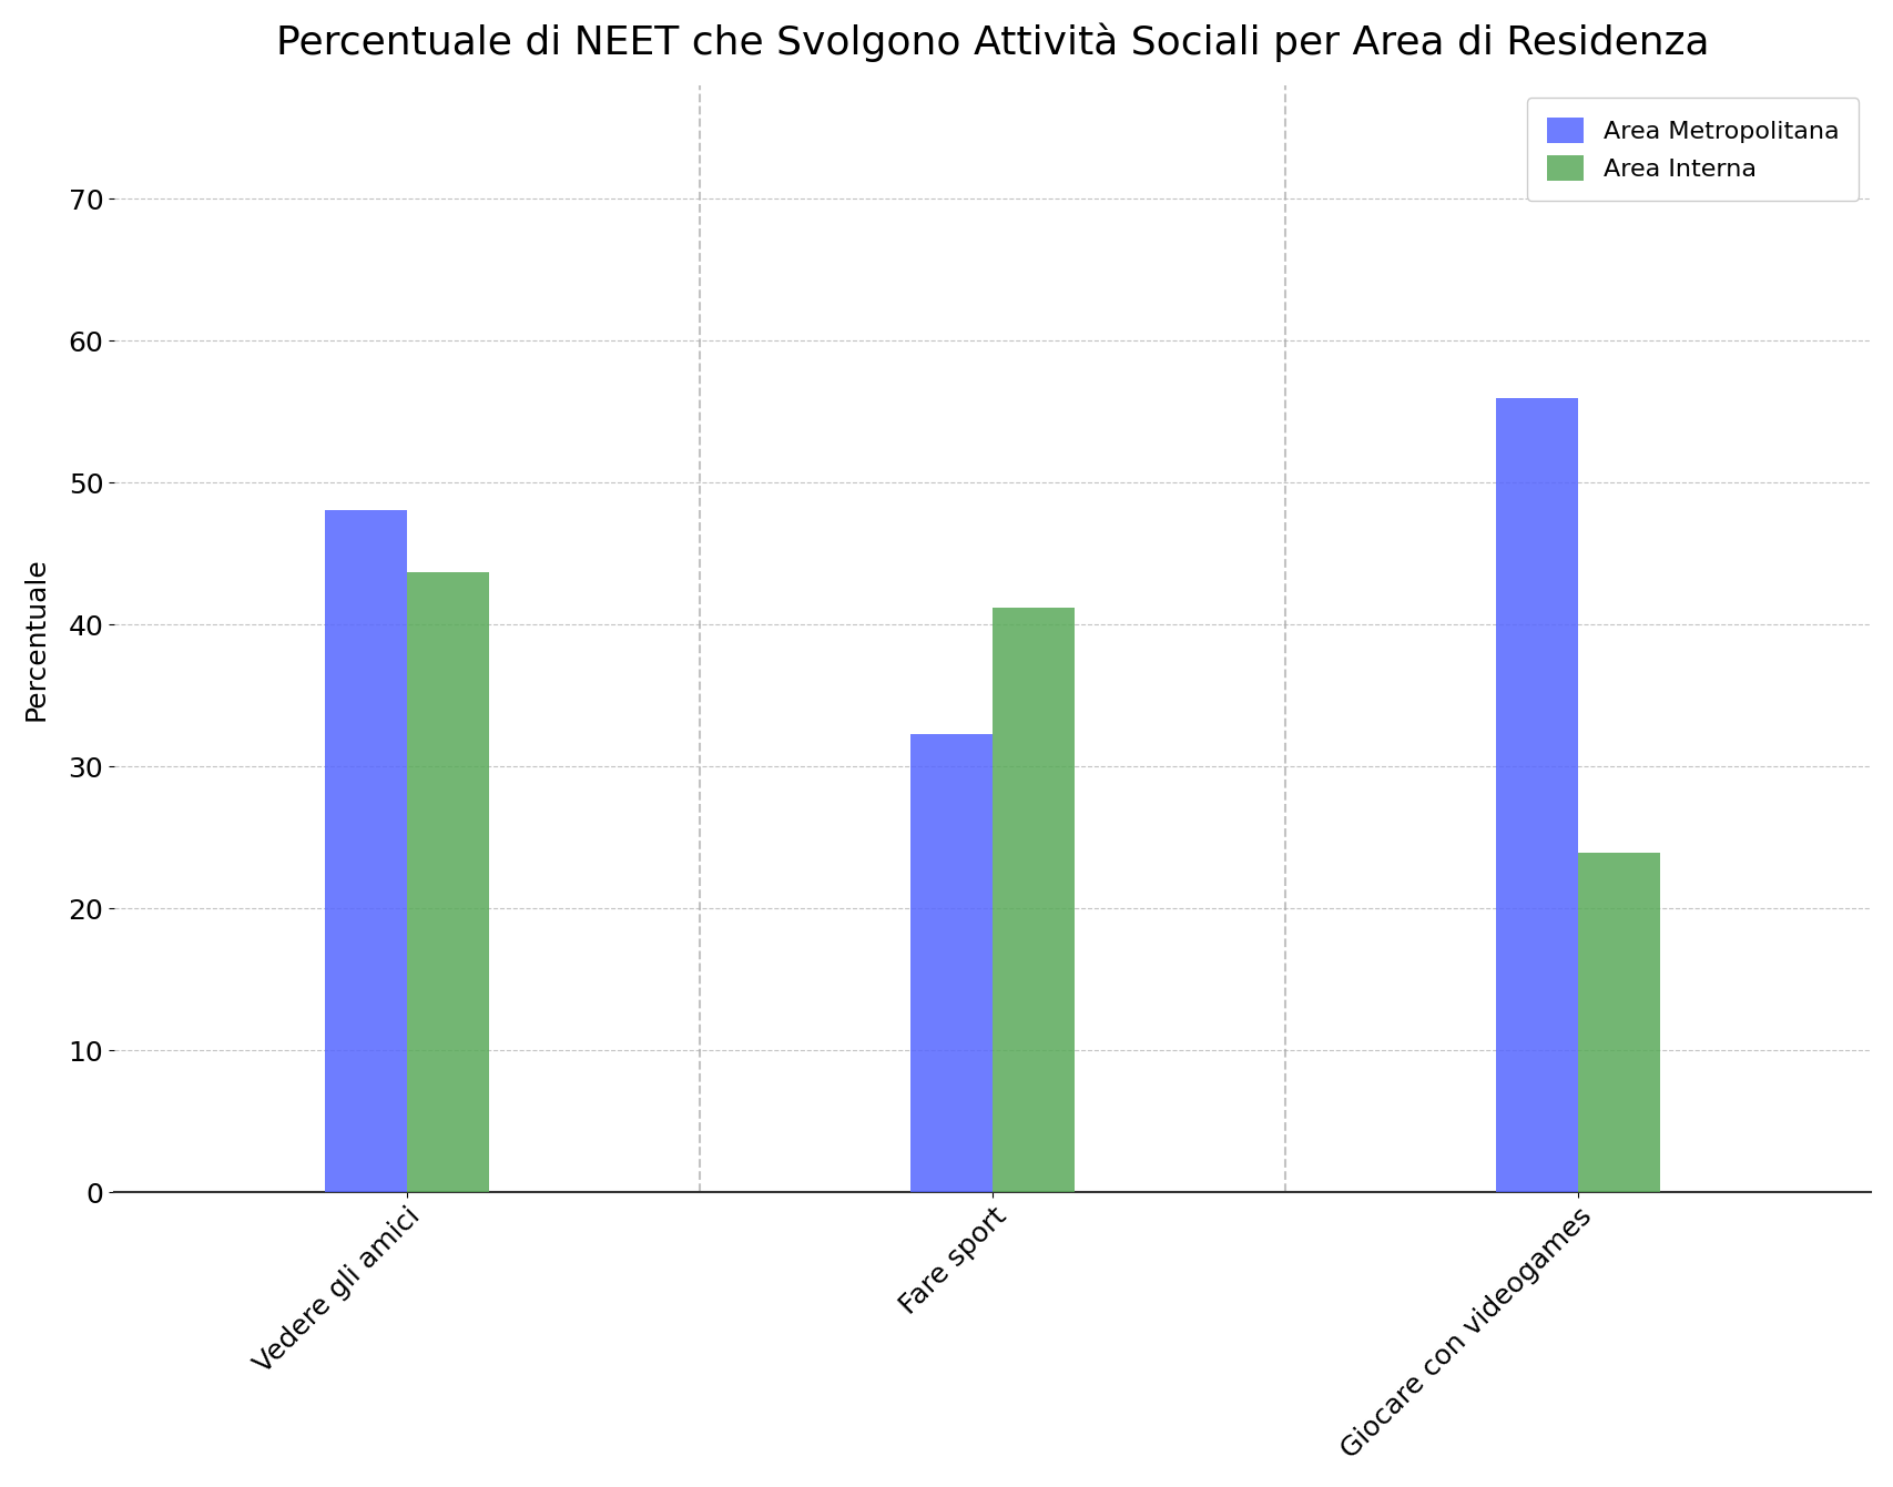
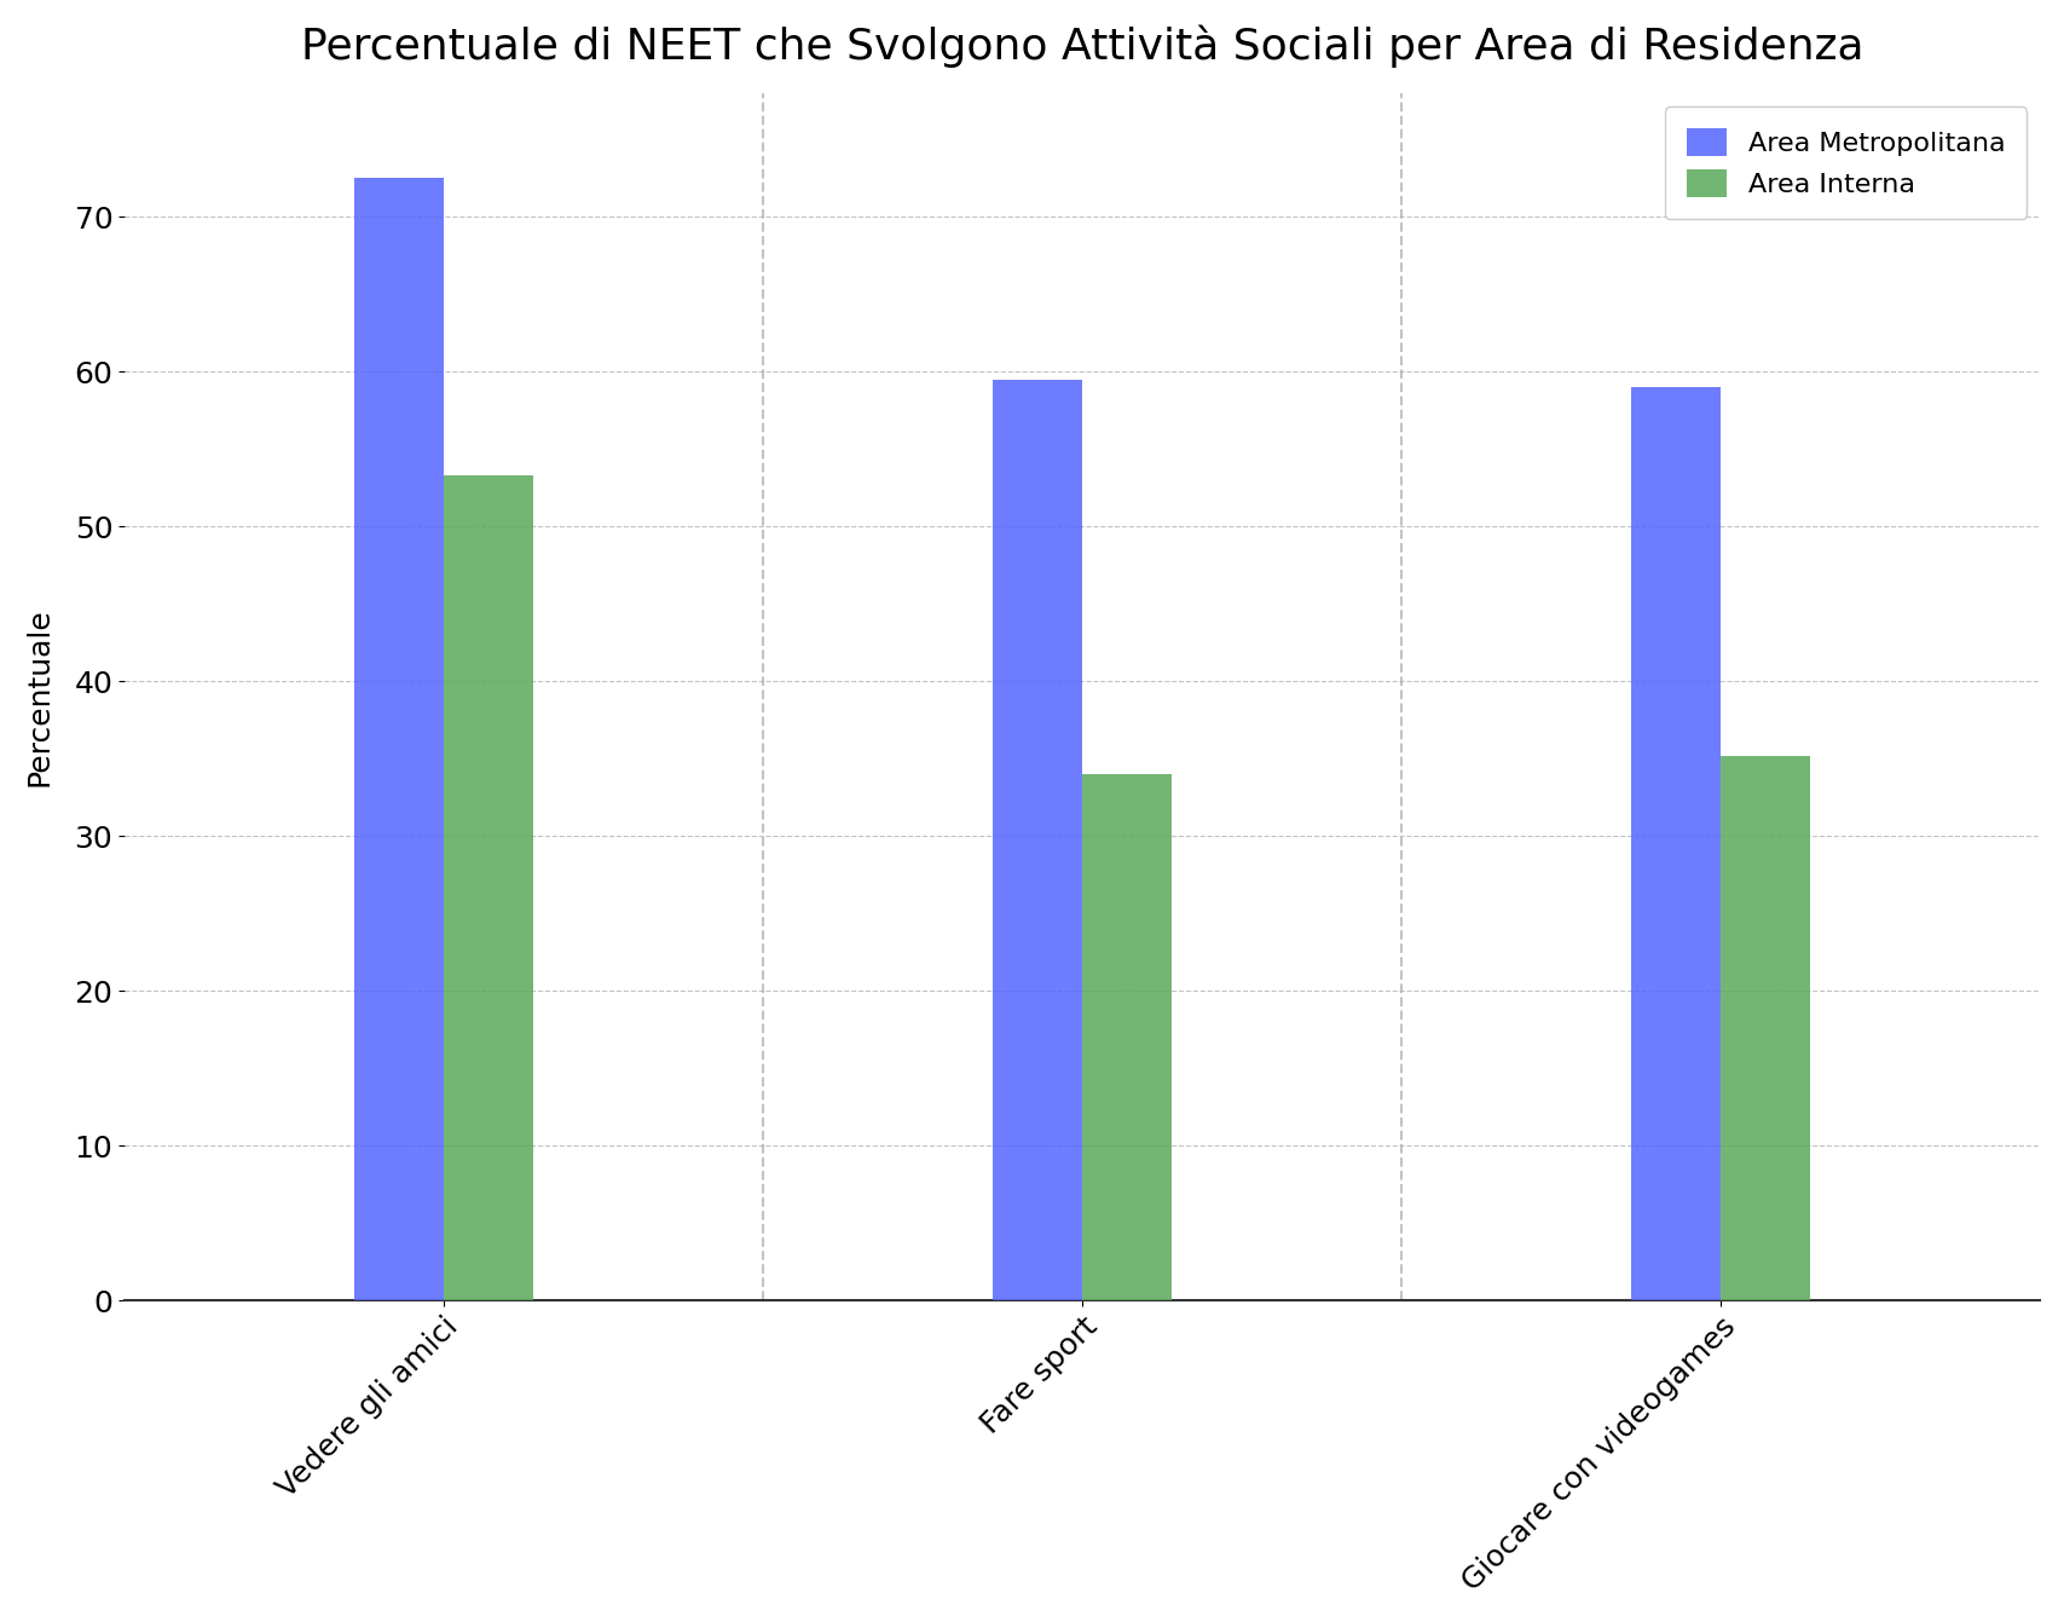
Area Metropolitana/Vedere gli amici: 48.1 -> 72.5
Area Interna/Vedere gli amici: 43.7 -> 53.3
Area Metropolitana/Fare sport: 32.3 -> 59.5
Area Interna/Fare sport: 41.2 -> 34.0
Area Metropolitana/Giocare con videogames: 56.0 -> 59.0
Area Interna/Giocare con videogames: 23.9 -> 35.2
